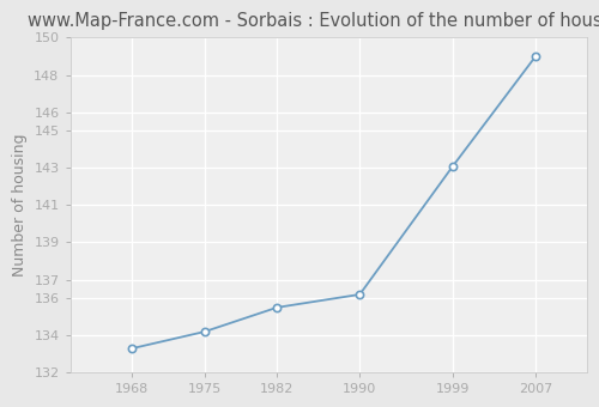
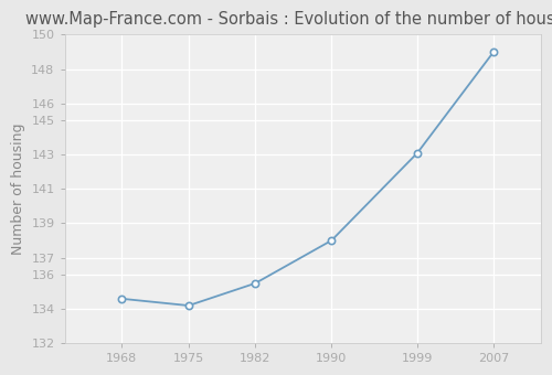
1968: 133.3 -> 134.6
1990: 136.2 -> 138.0
